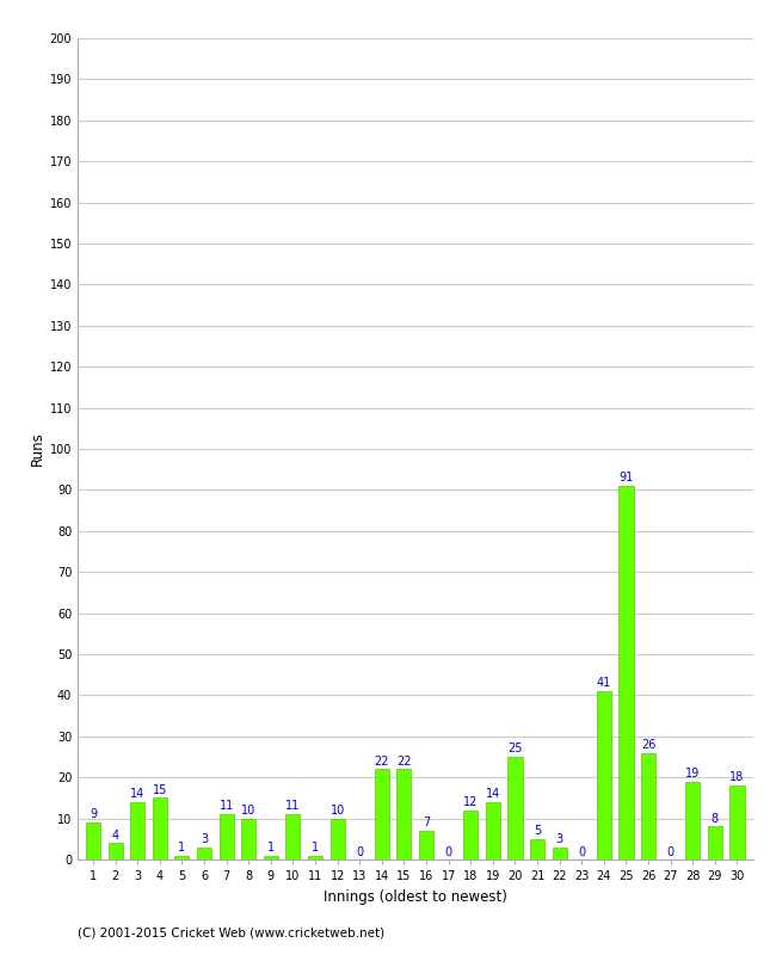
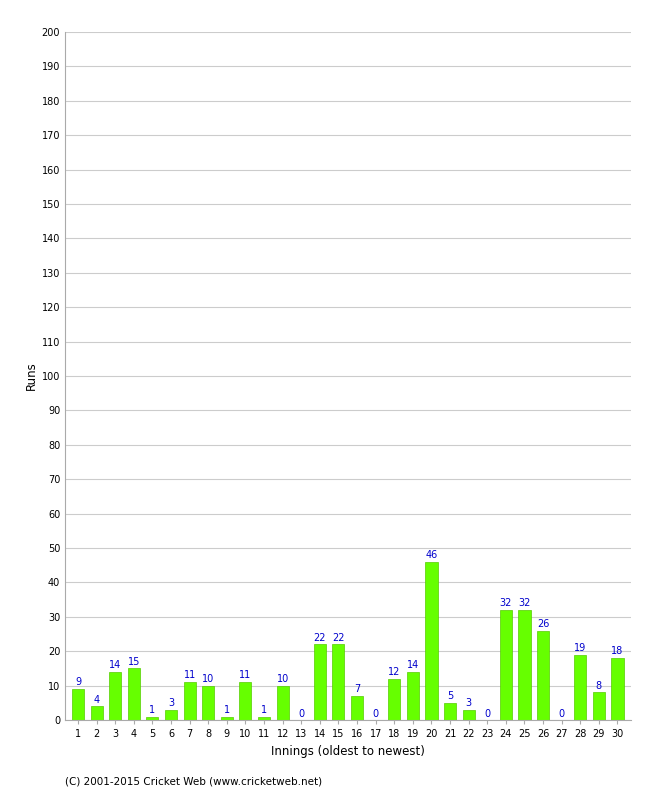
20: 25 -> 46
24: 41 -> 32
25: 91 -> 32
